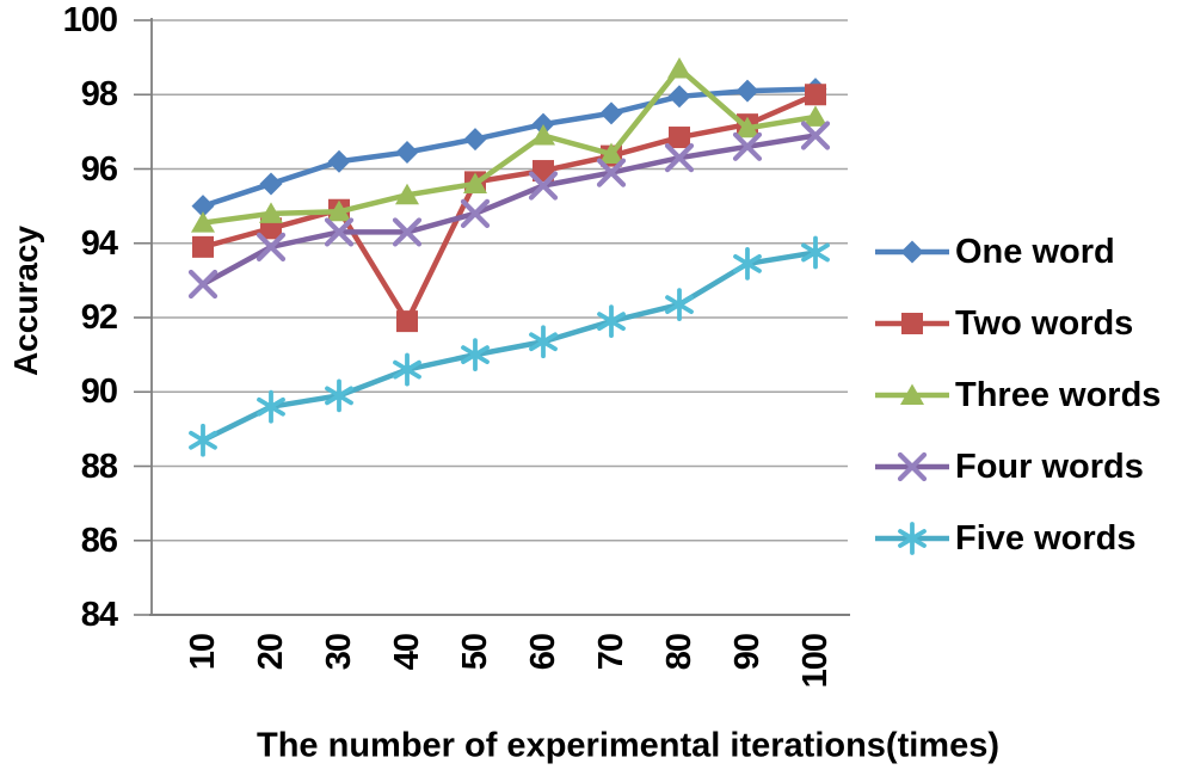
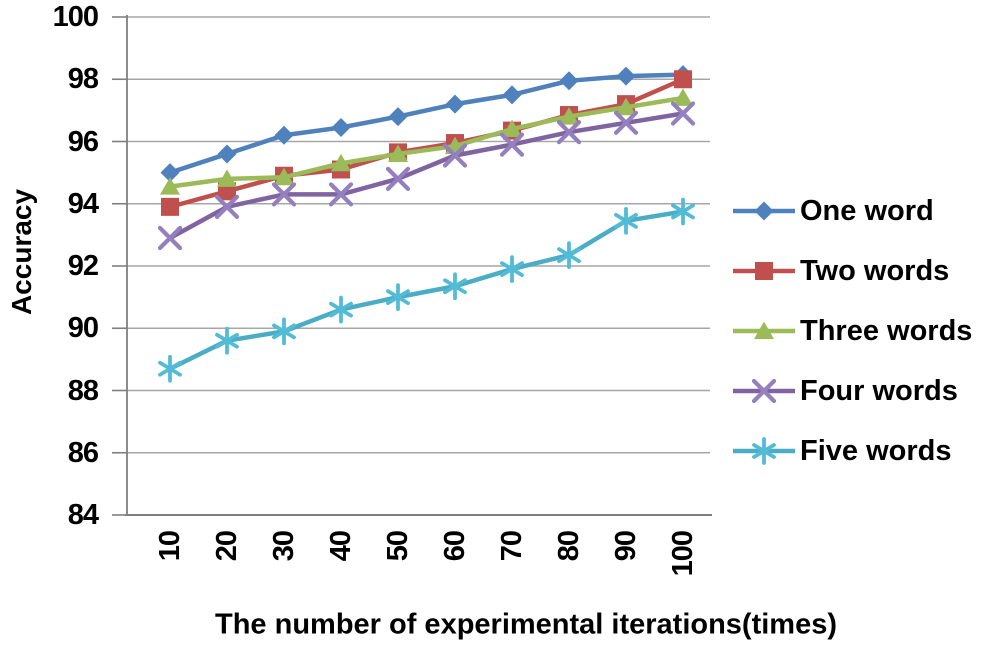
Two words/40: 91.9 -> 95.1
Three words/60: 96.9 -> 95.8
Three words/80: 98.7 -> 96.8
